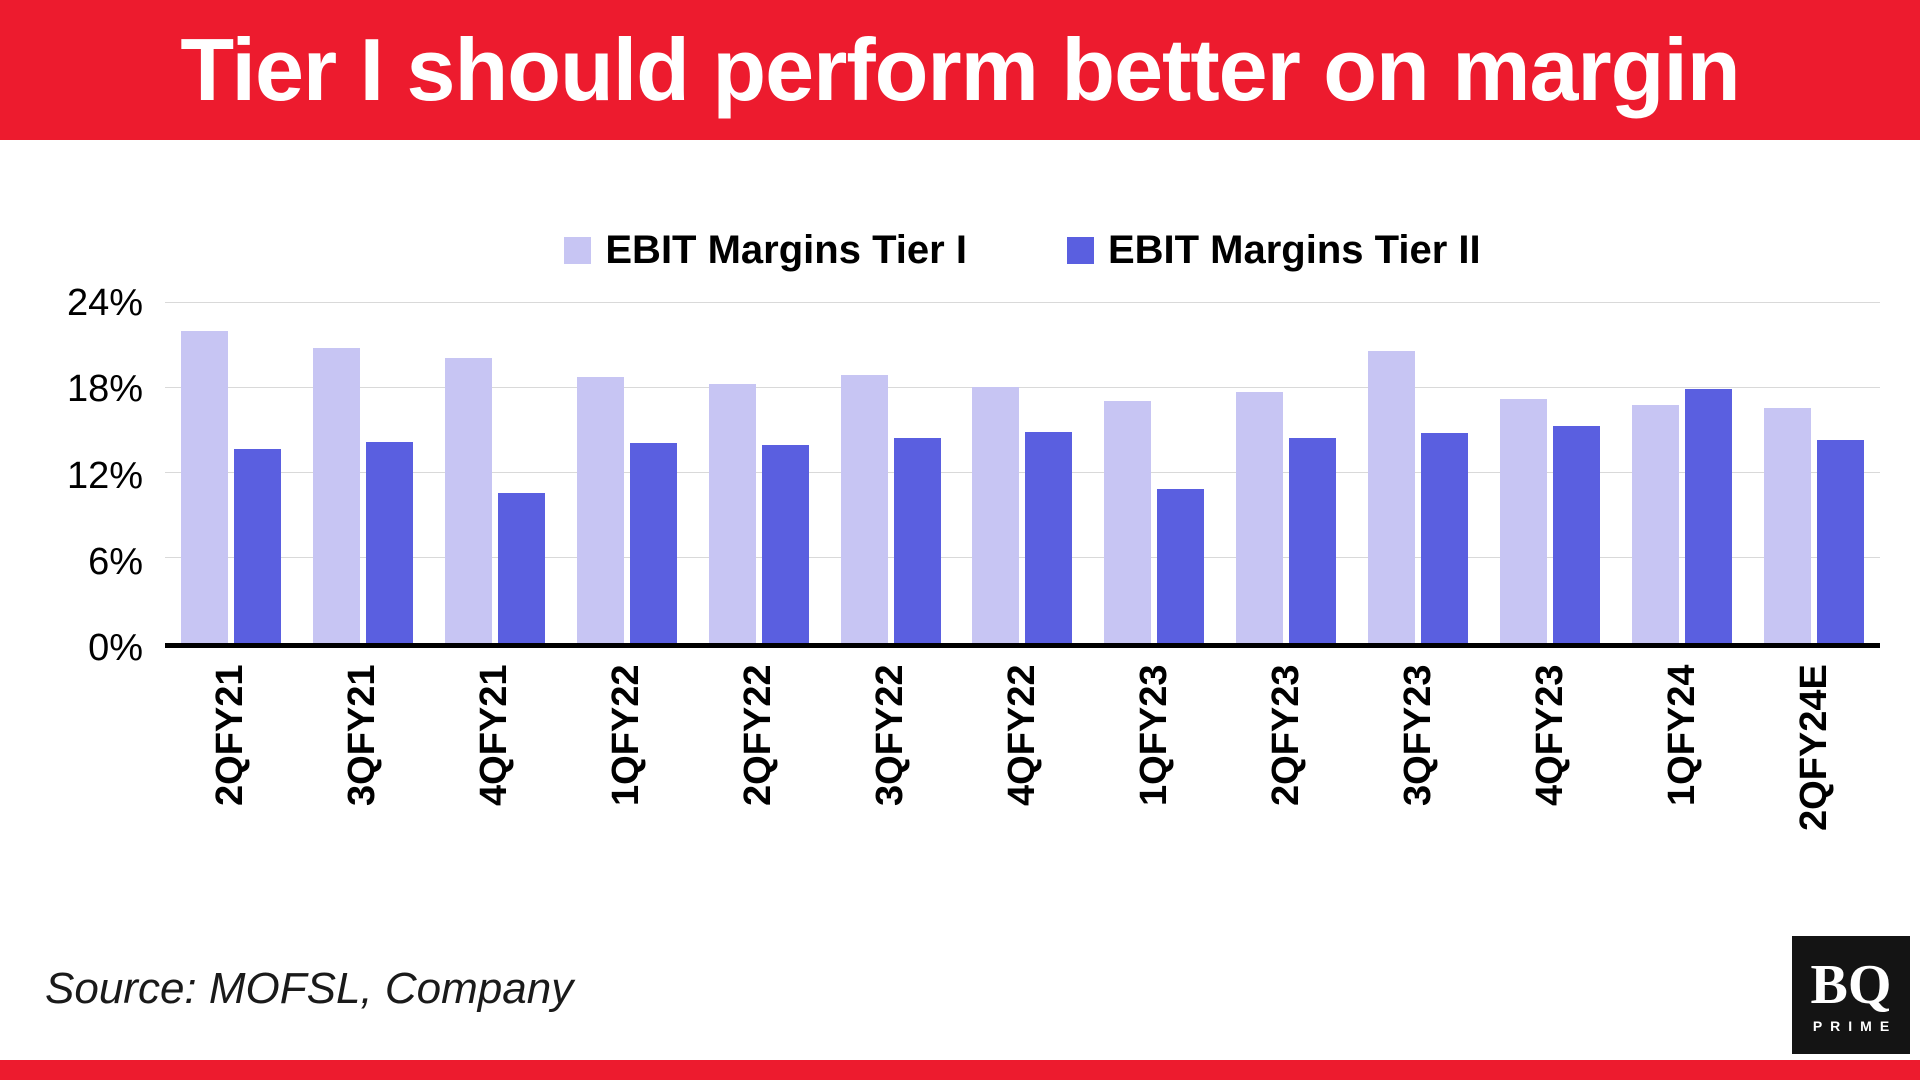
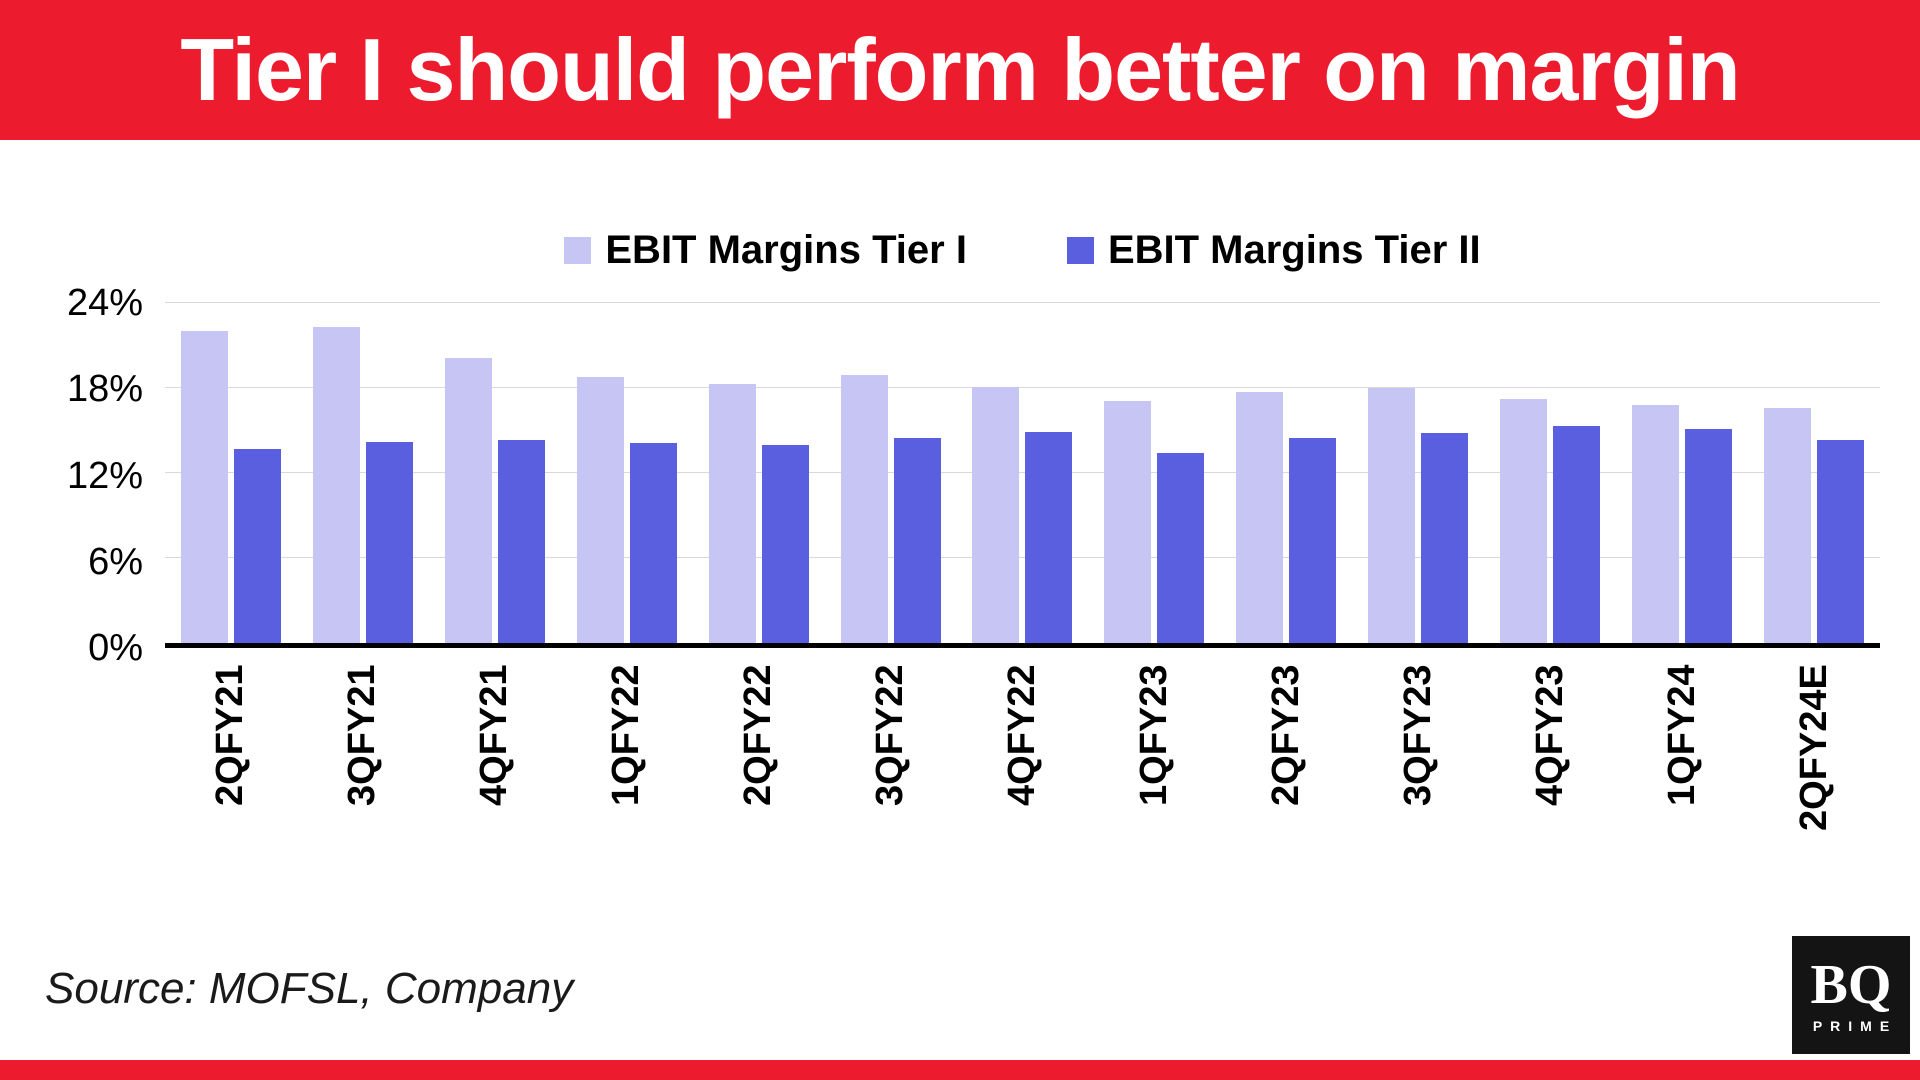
EBIT Margins Tier I/3QFY21: 20.8% -> 22.3%
EBIT Margins Tier II/4QFY21: 10.6% -> 14.3%
EBIT Margins Tier II/1QFY23: 10.9% -> 13.4%
EBIT Margins Tier I/3QFY23: 20.6% -> 18.0%
EBIT Margins Tier II/1QFY24: 17.9% -> 15.1%
